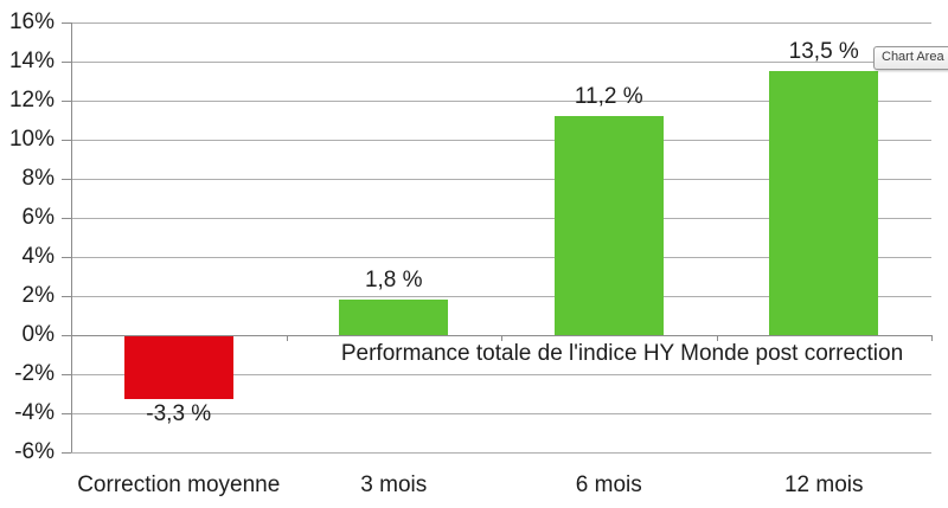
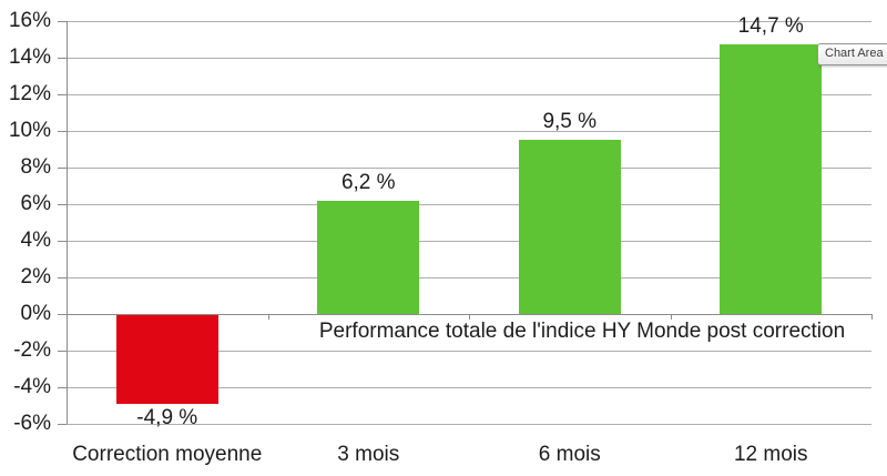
Correction moyenne: -3,3 -> -4,9
3 mois: 1,8 -> 6,2
6 mois: 11,2 -> 9,5
12 mois: 13,5 -> 14,7
